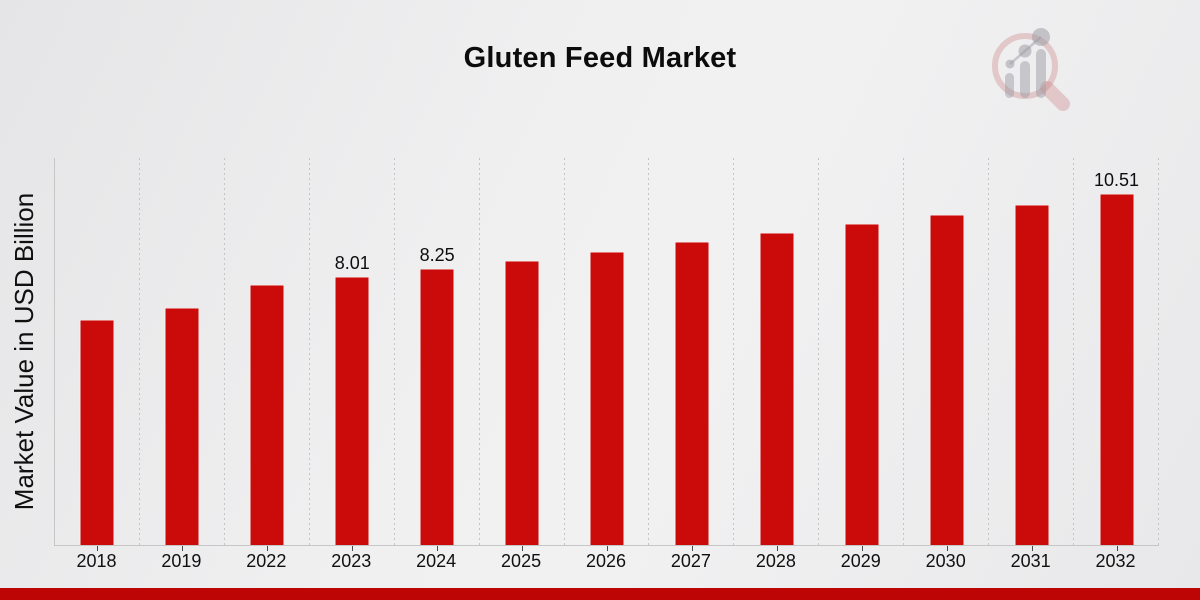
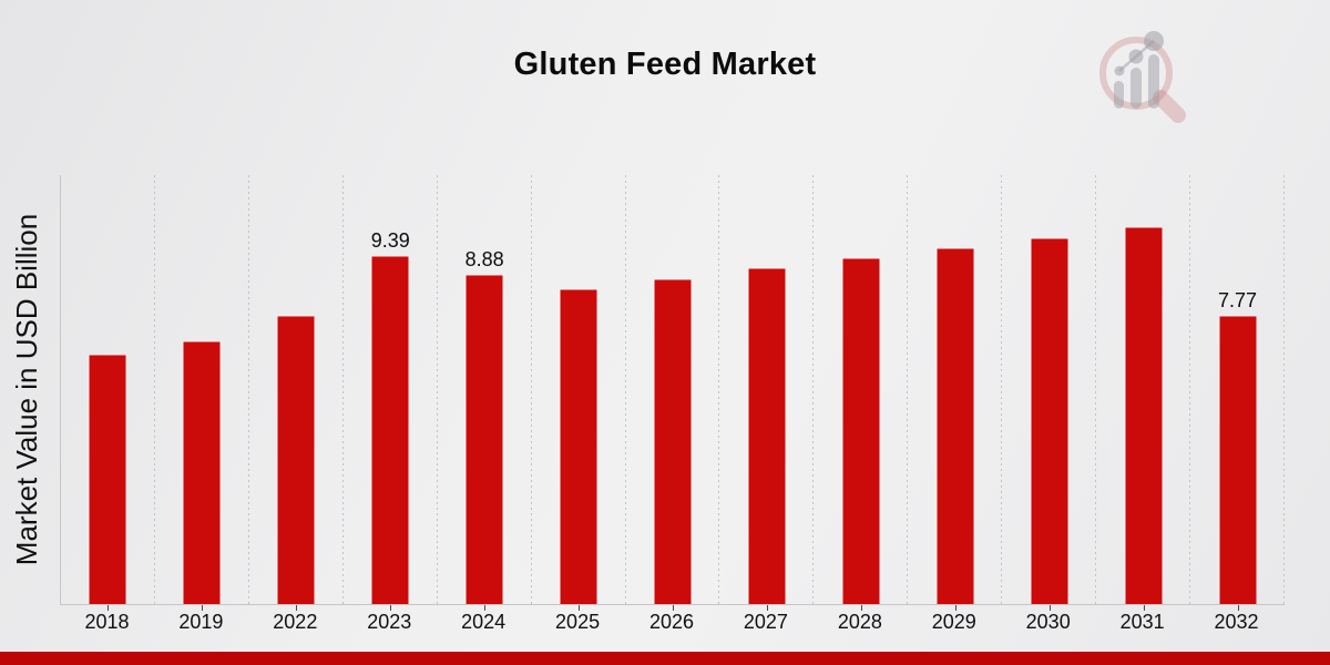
2023: 8.01 -> 9.39
2024: 8.25 -> 8.88
2032: 10.51 -> 7.77
